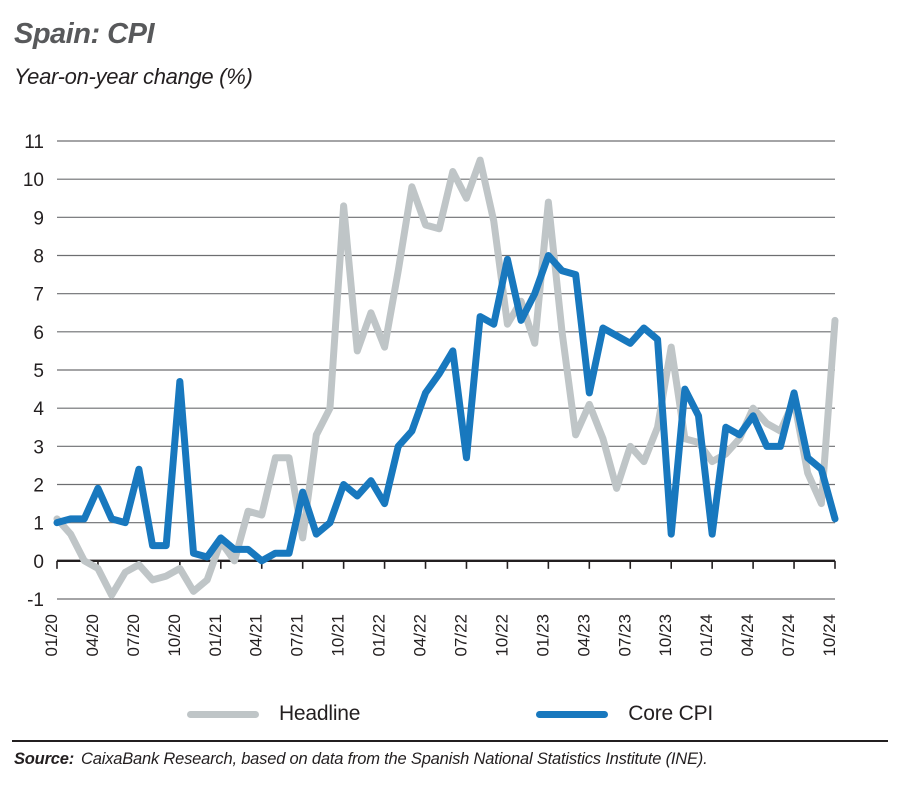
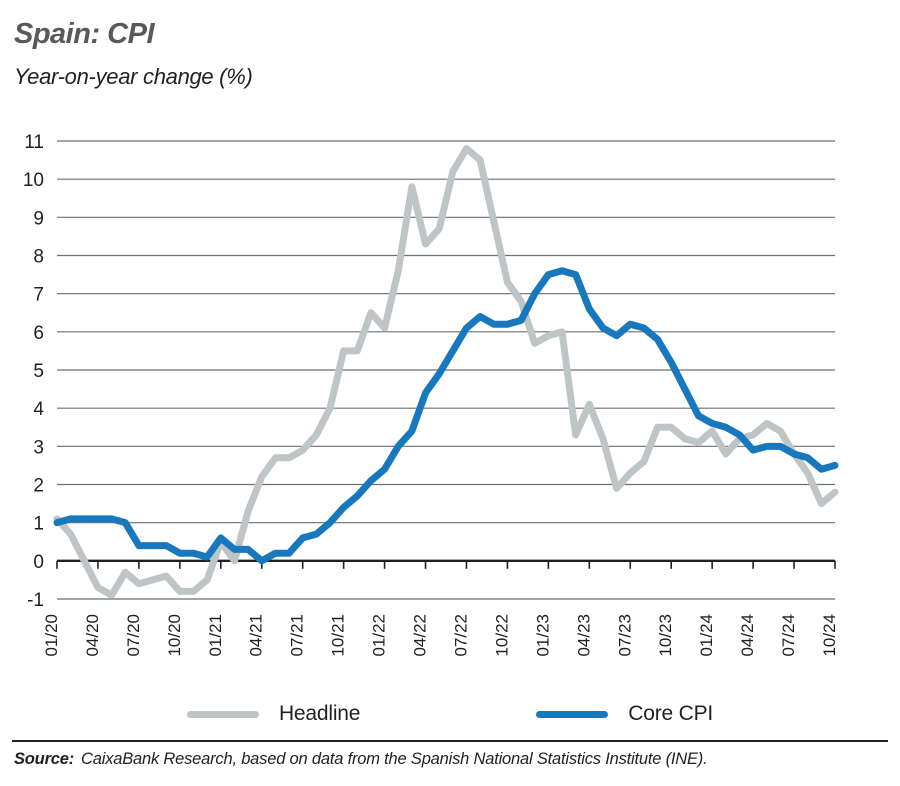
Headline/04/20: -0.2 -> -0.7
Core CPI/04/20: 1.9 -> 1.1
Headline/07/20: -0.1 -> -0.6
Core CPI/07/20: 2.4 -> 0.4
Headline/10/20: -0.2 -> -0.8
Core CPI/10/20: 4.7 -> 0.2
Headline/04/21: 1.2 -> 2.2
Headline/07/21: 0.6 -> 2.9
Core CPI/07/21: 1.8 -> 0.6
Headline/10/21: 9.3 -> 5.5
Core CPI/10/21: 2.0 -> 1.4
Headline/01/22: 5.6 -> 6.1
Core CPI/01/22: 1.5 -> 2.4
Headline/04/22: 8.8 -> 8.3
Headline/07/22: 9.5 -> 10.8
Core CPI/07/22: 2.7 -> 6.1
Headline/10/22: 6.2 -> 7.3
Core CPI/10/22: 7.9 -> 6.2
Headline/01/23: 9.4 -> 5.9
Core CPI/01/23: 8.0 -> 7.5
Core CPI/04/23: 4.4 -> 6.6
Headline/07/23: 3.0 -> 2.3
Core CPI/07/23: 5.7 -> 6.2
Headline/10/23: 5.6 -> 3.5
Core CPI/10/23: 0.7 -> 5.2
Headline/01/24: 2.6 -> 3.4
Core CPI/01/24: 0.7 -> 3.6
Headline/04/24: 4.0 -> 3.3
Core CPI/04/24: 3.8 -> 2.9
Headline/07/24: 4.2 -> 2.8
Core CPI/07/24: 4.4 -> 2.8
Headline/10/24: 6.3 -> 1.8
Core CPI/10/24: 1.1 -> 2.5
